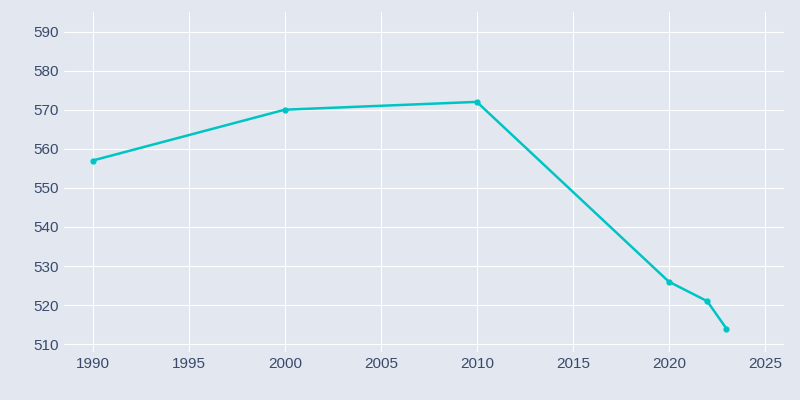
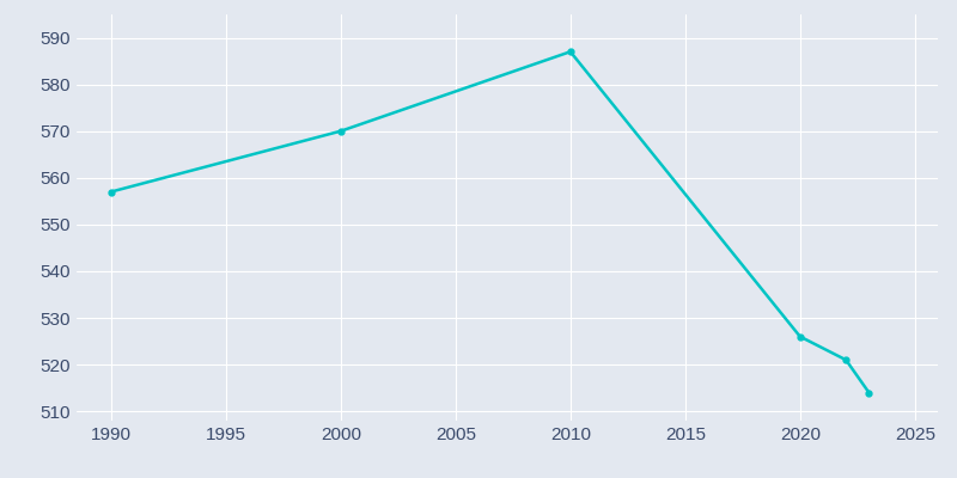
2010: 572 -> 587
